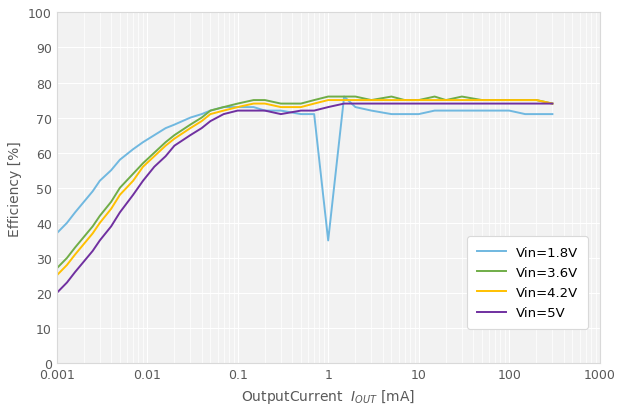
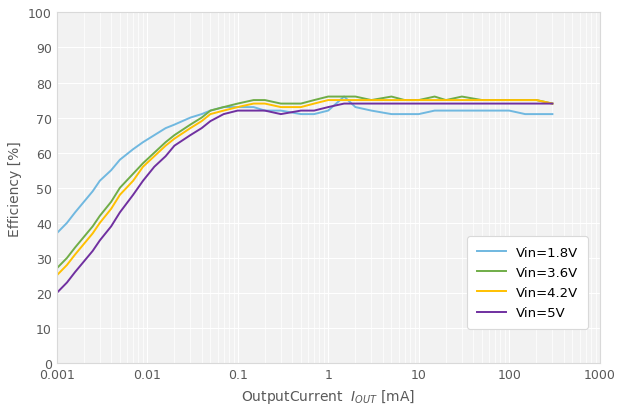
Vin=1.8V/1: 35 -> 72
